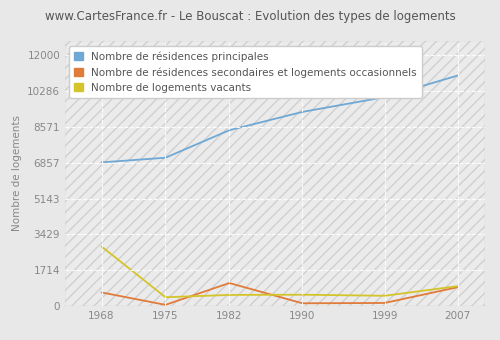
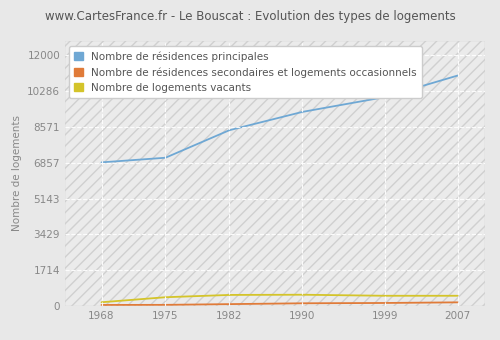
Nombre de résidences secondaires et logements occasionnels/1968: 650 -> 50
Nombre de logements vacants/1968: 2850 -> 180
Nombre de résidences secondaires et logements occasionnels/1982: 1100 -> 90
Nombre de résidences secondaires et logements occasionnels/2007: 900 -> 180
Nombre de logements vacants/2007: 950 -> 490
